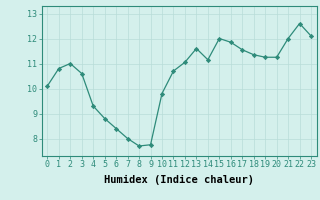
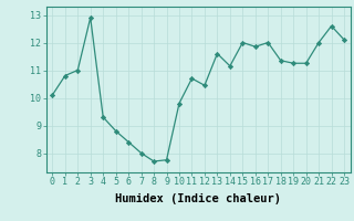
3: 10.60 -> 12.90
12: 11.05 -> 10.45
17: 11.55 -> 12.00
